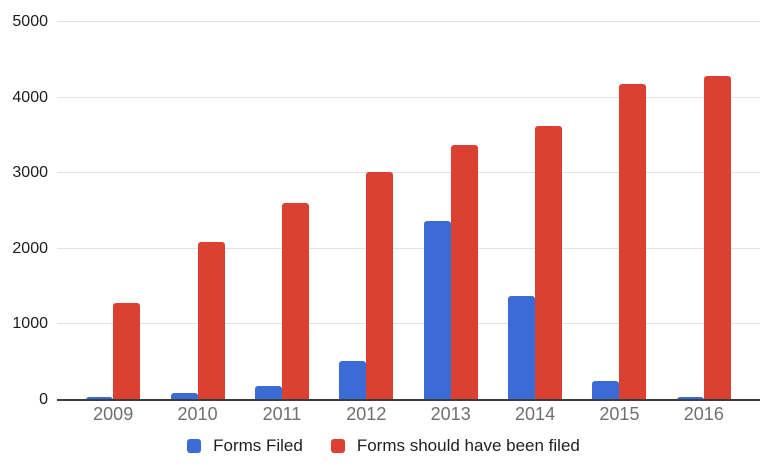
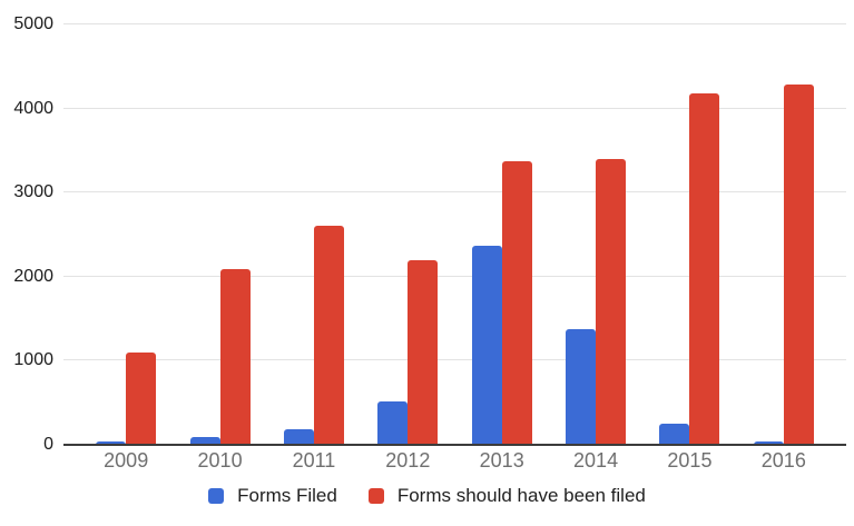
Forms should have been filed/2009: 1300 -> 1100
Forms should have been filed/2012: 3000 -> 2200
Forms should have been filed/2014: 3600 -> 3400
